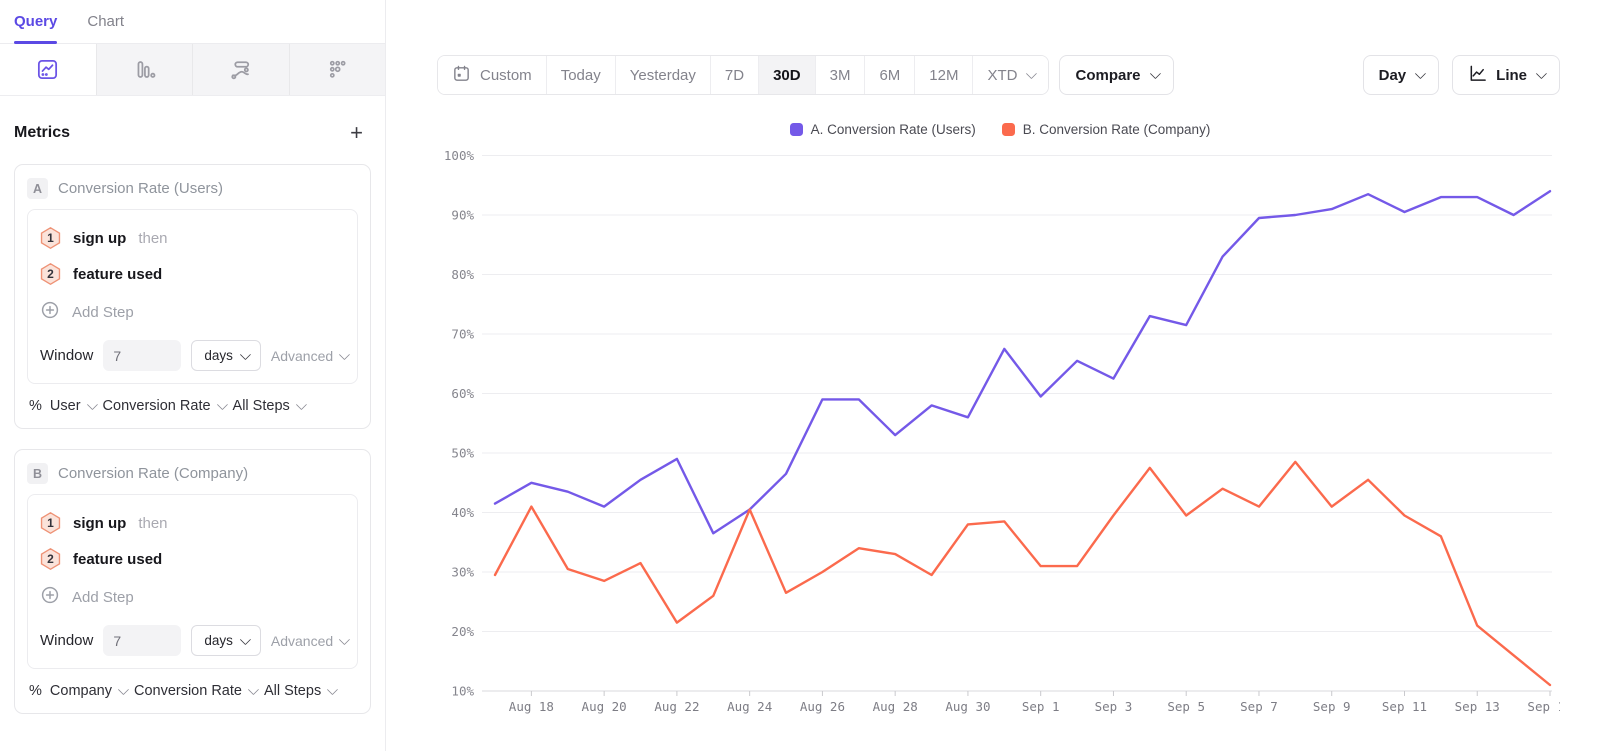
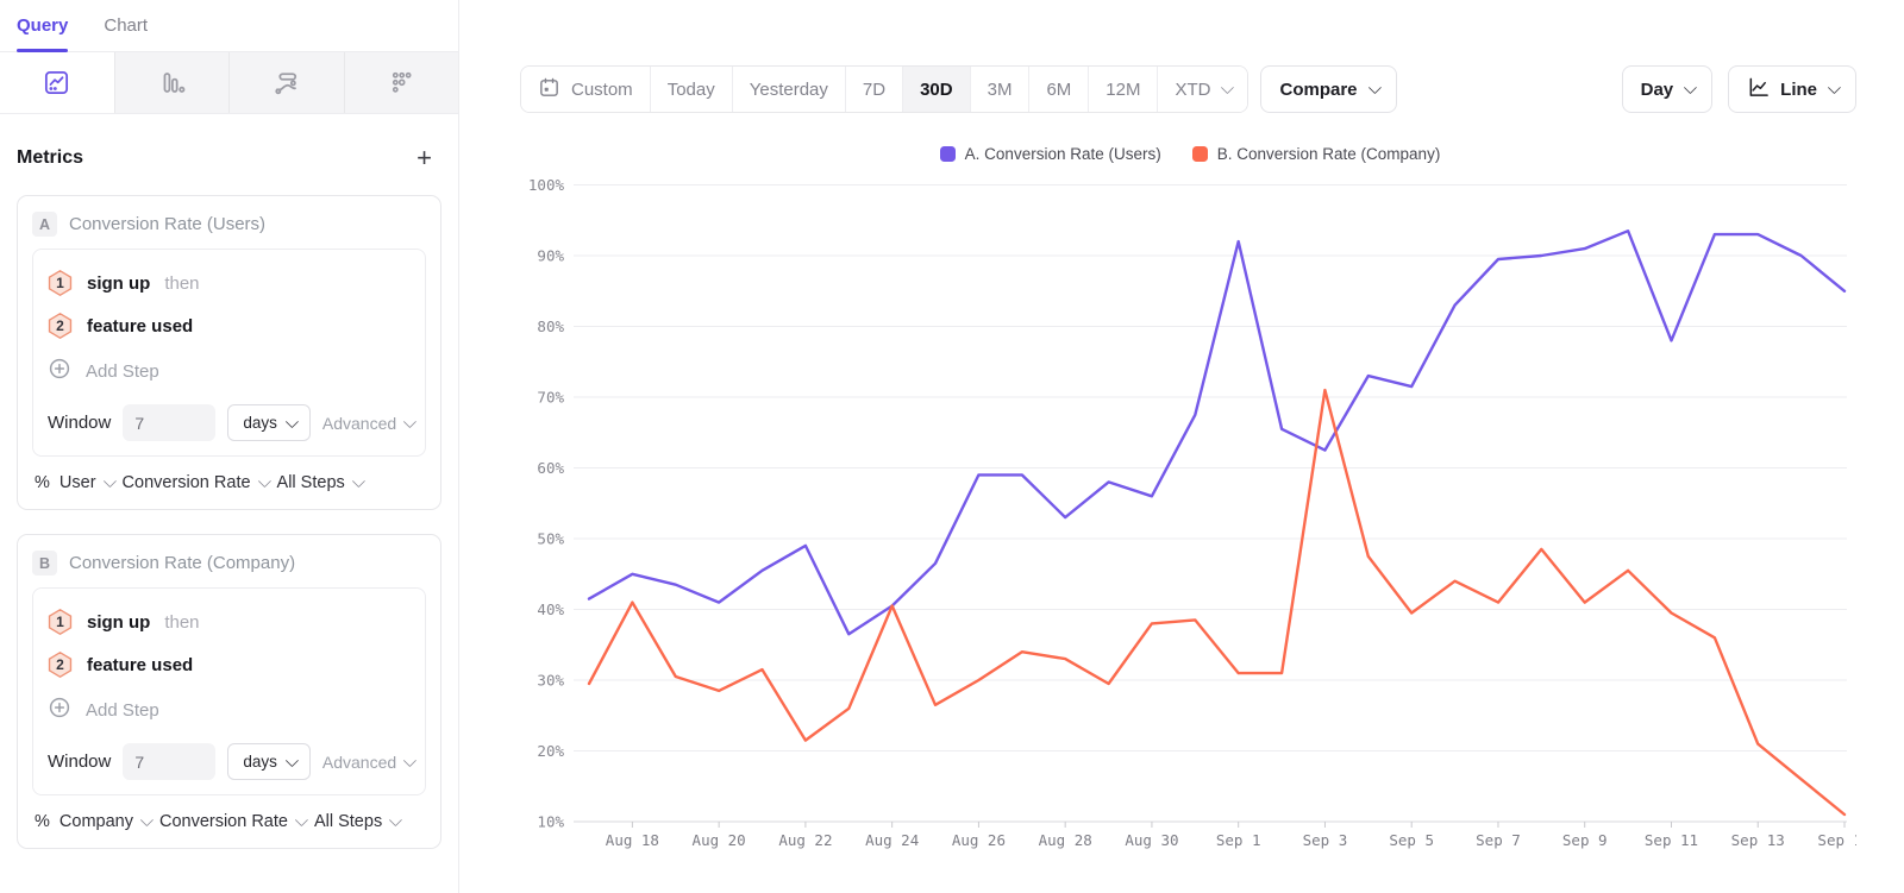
A. Conversion Rate (Users)/Sep 1: 60% -> 92%
B. Conversion Rate (Company)/Sep 3: 40% -> 71%
A. Conversion Rate (Users)/Sep 11: 90% -> 78%
A. Conversion Rate (Users)/Sep 15: 94% -> 85%
